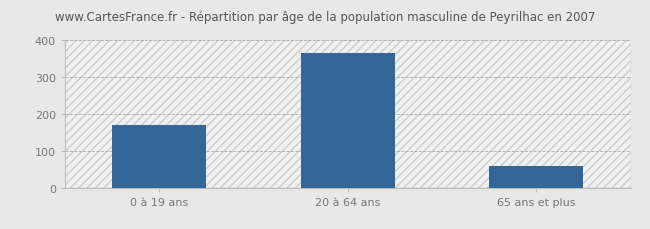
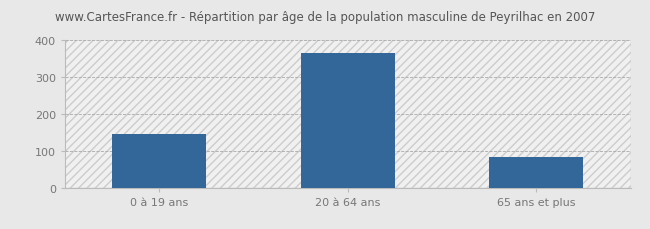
0 à 19 ans: 170 -> 147
65 ans et plus: 60 -> 83
